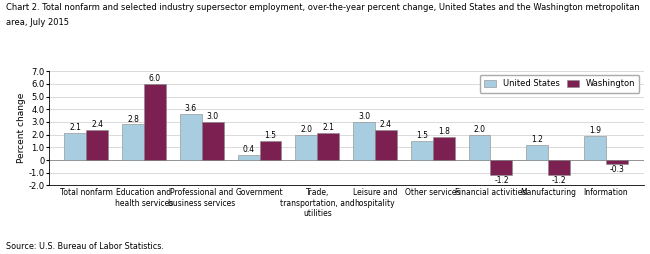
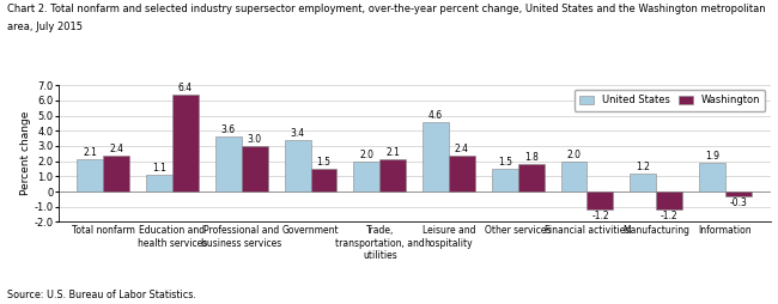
United States/Education and health services: 2.8 -> 1.1
Washington/Education and health services: 6.0 -> 6.4
United States/Government: 0.4 -> 3.4
United States/Leisure and hospitality: 3.0 -> 4.6
